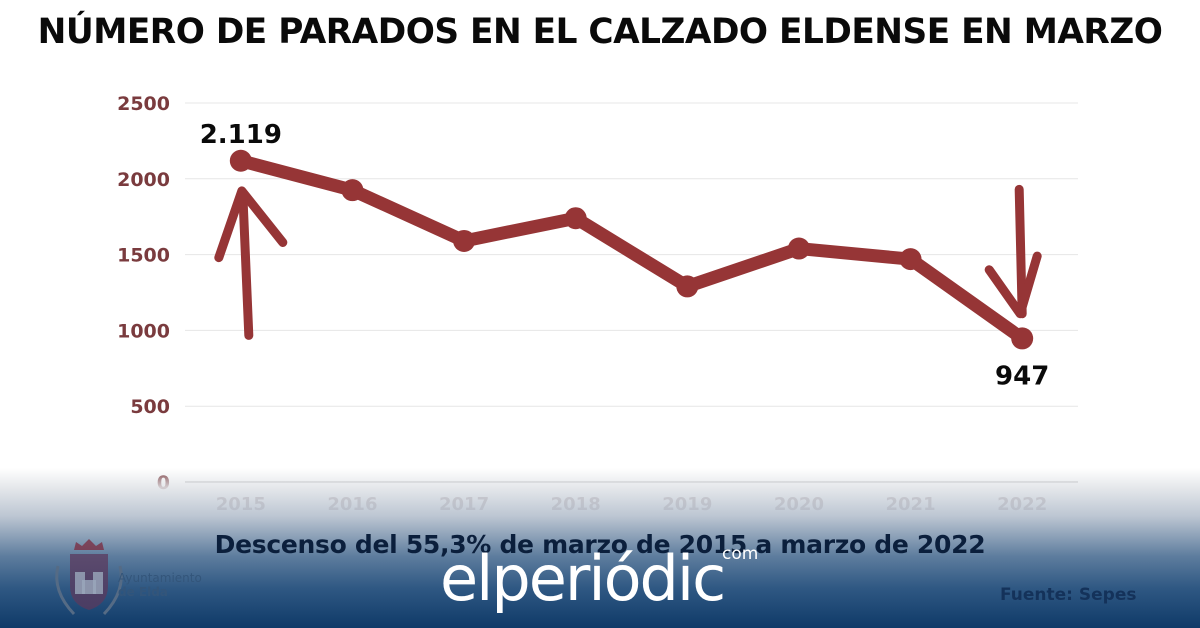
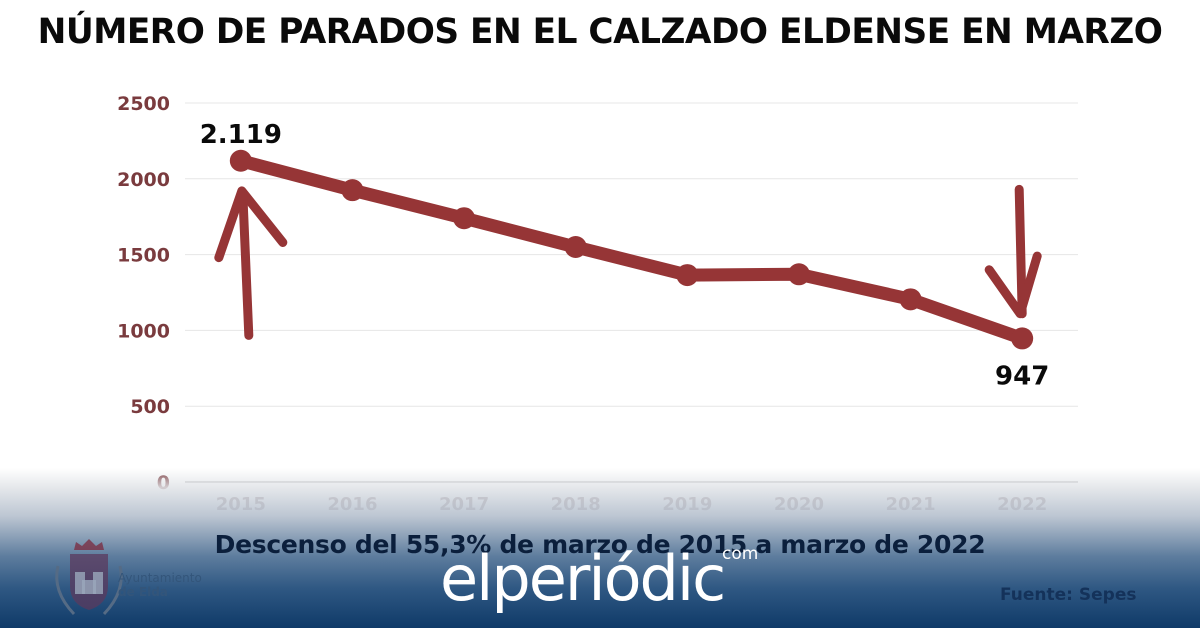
2017: 1590 -> 1740
2018: 1740 -> 1550
2019: 1290 -> 1360
2020: 1540 -> 1370
2021: 1470 -> 1200
